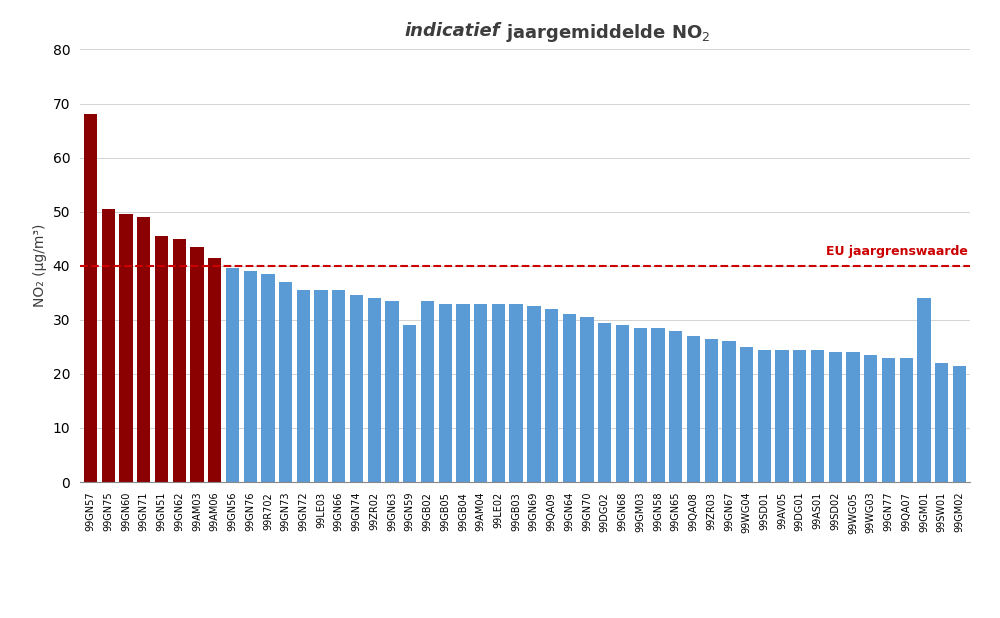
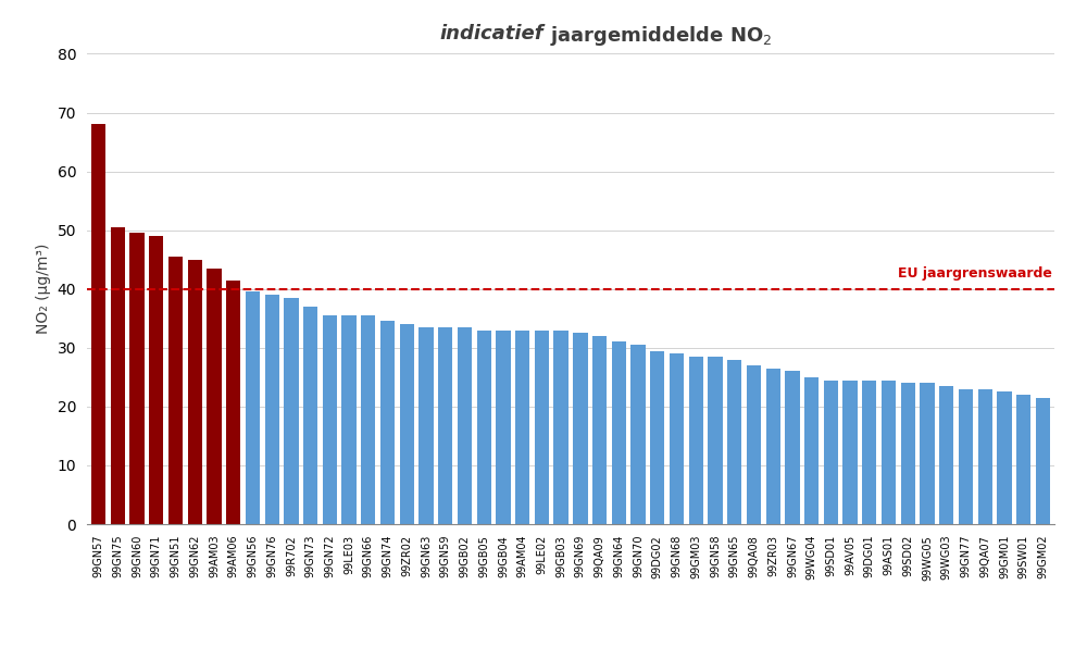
99GN59: 29.0 -> 33.5
99GM01: 34.0 -> 22.5
